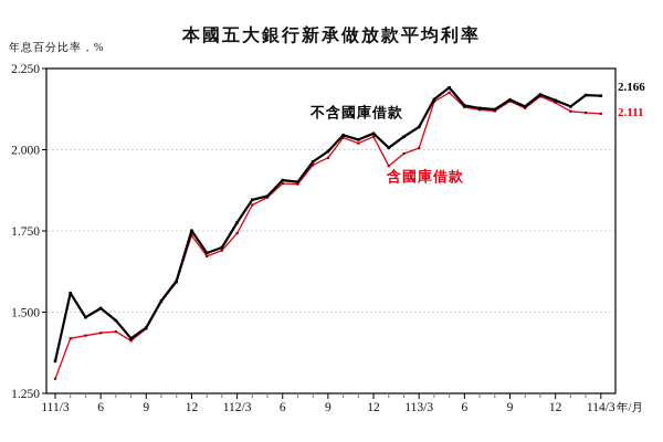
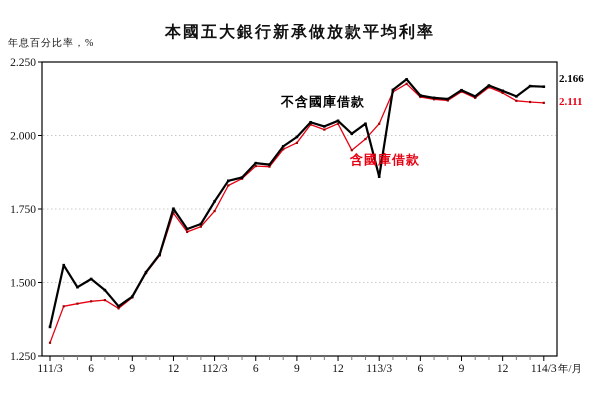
不含國庫借款/113/3: 2.07 -> 1.86
含國庫借款/113/3: 2.00 -> 2.04
